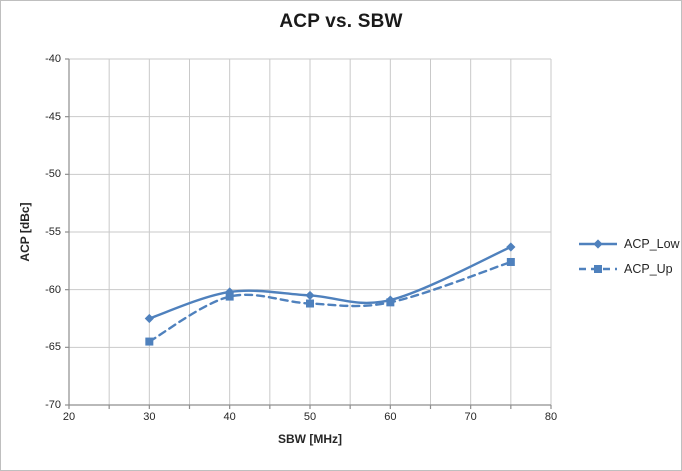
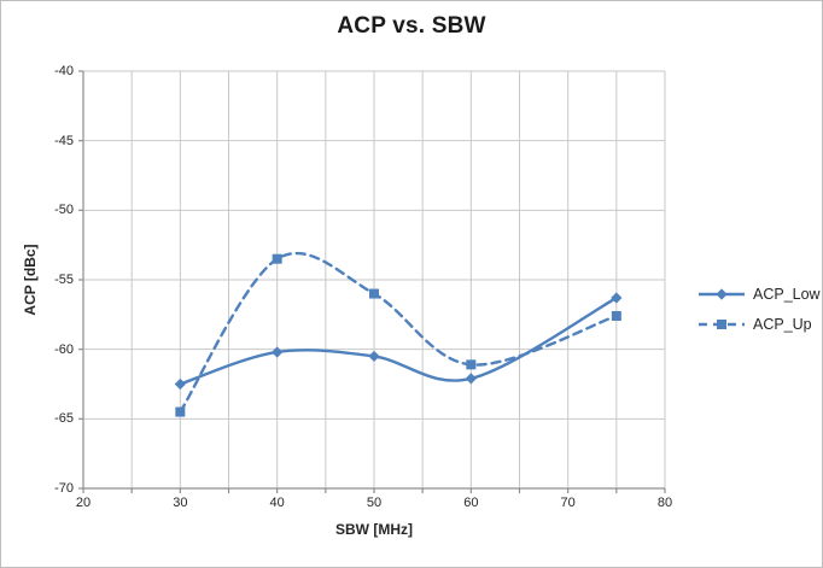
ACP_Up/40: -60.6 -> -53.5
ACP_Up/50: -61.2 -> -56.0
ACP_Low/60: -60.9 -> -62.1
